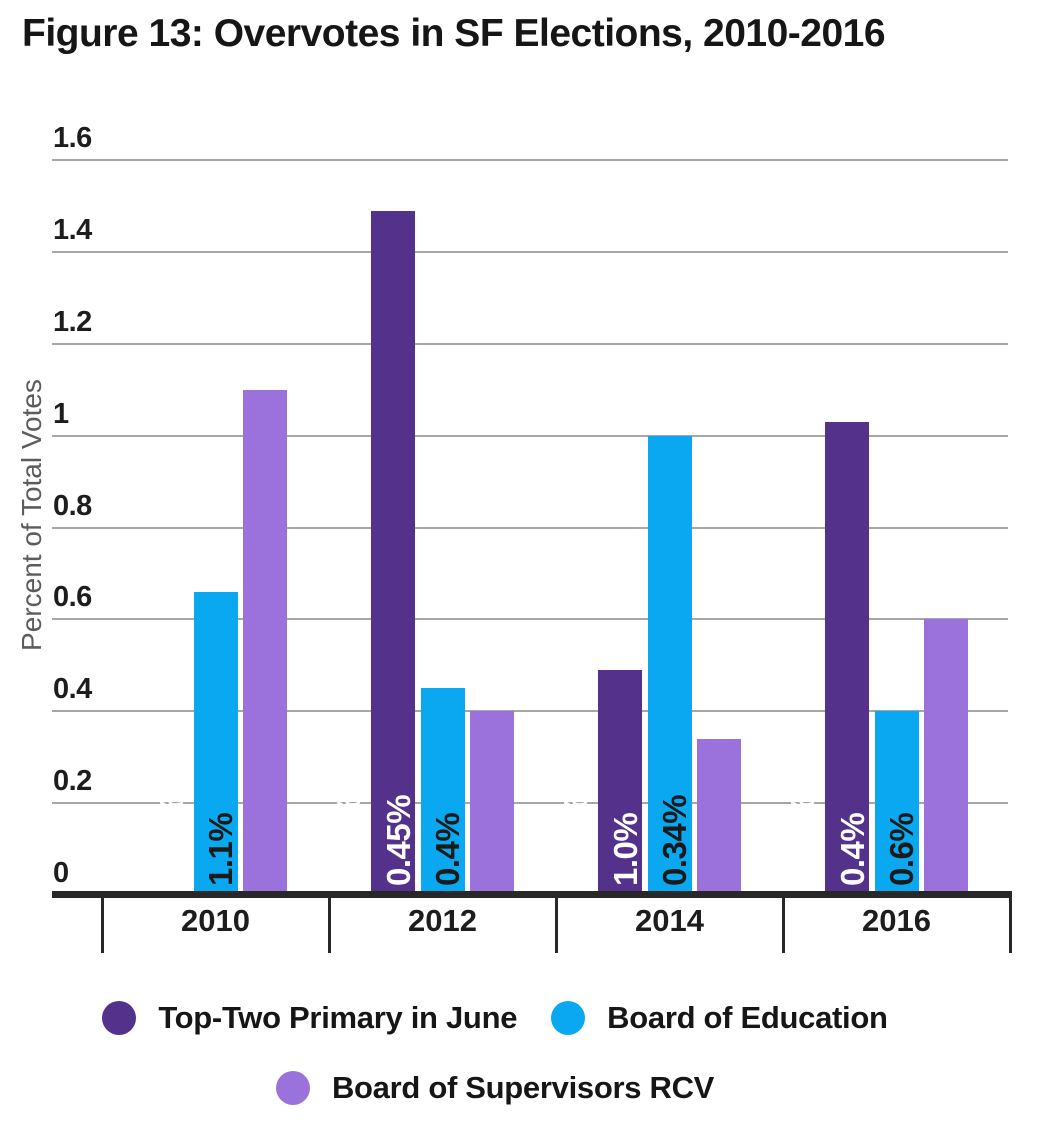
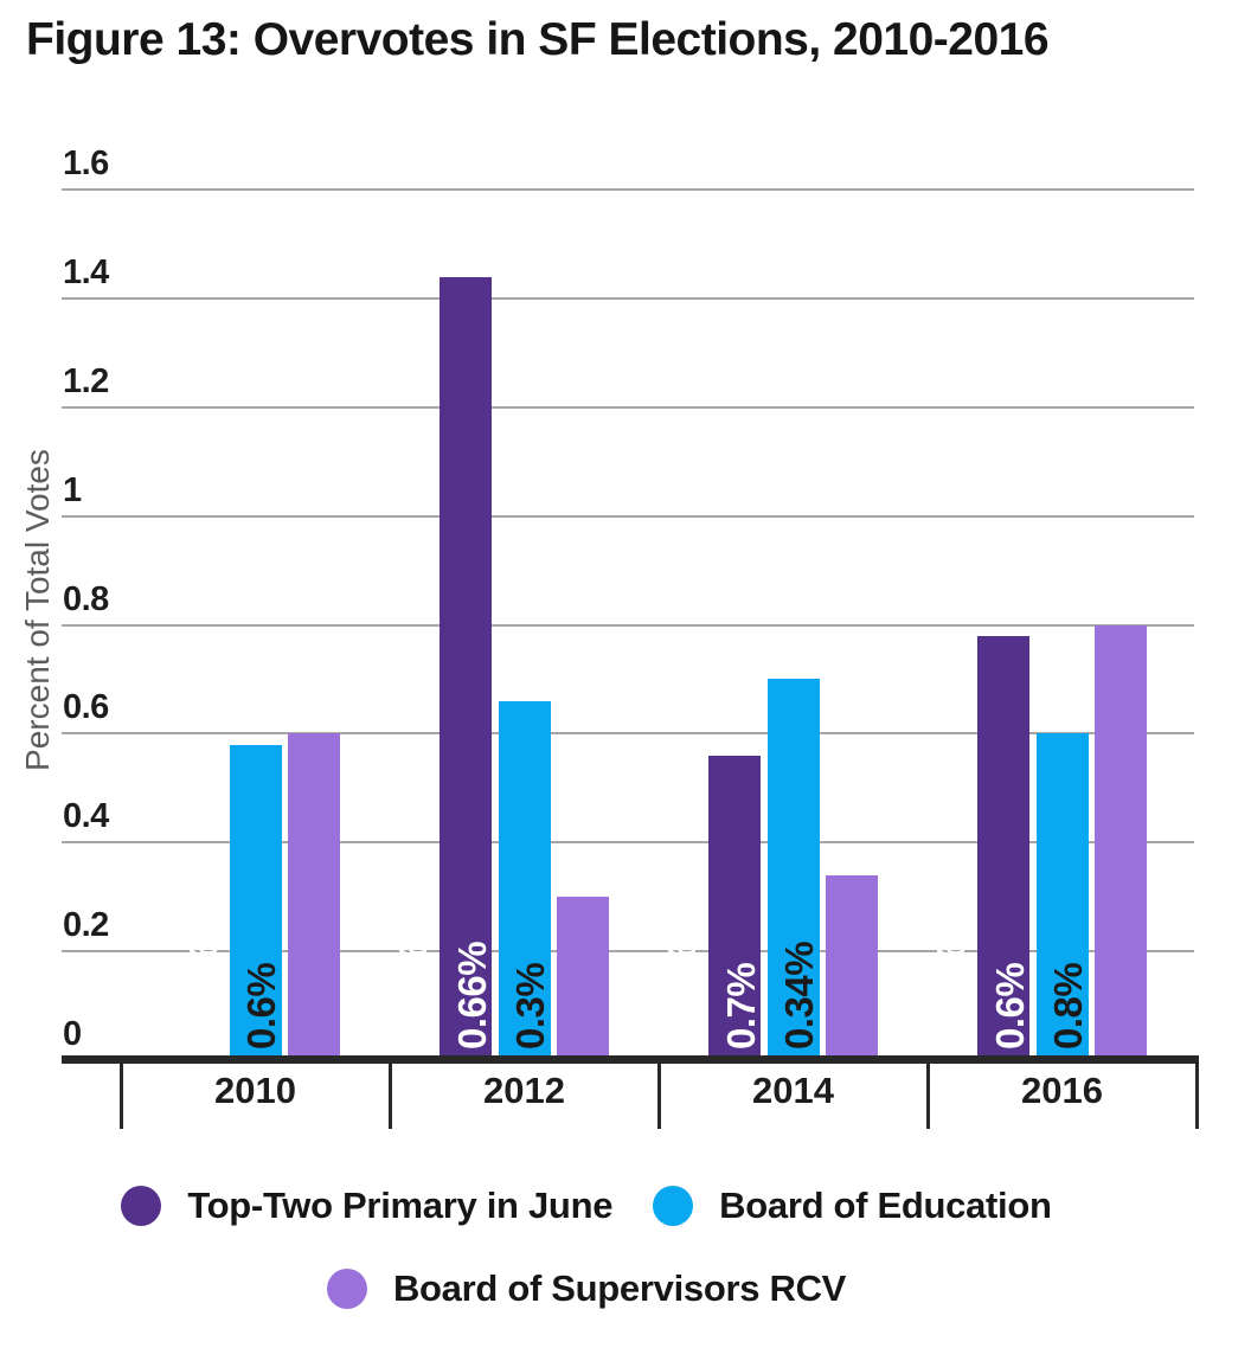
Board of Education/2010: 0.66% -> 0.58%
Board of Supervisors RCV/2010: 1.1% -> 0.6%
Top-Two Primary in June/2012: 1.49% -> 1.44%
Board of Education/2012: 0.45% -> 0.66%
Board of Supervisors RCV/2012: 0.4% -> 0.3%
Top-Two Primary in June/2014: 0.49% -> 0.56%
Board of Education/2014: 1.0% -> 0.7%
Top-Two Primary in June/2016: 1.03% -> 0.78%
Board of Education/2016: 0.4% -> 0.6%
Board of Supervisors RCV/2016: 0.6% -> 0.8%
